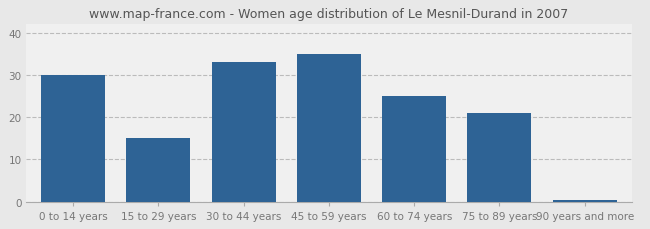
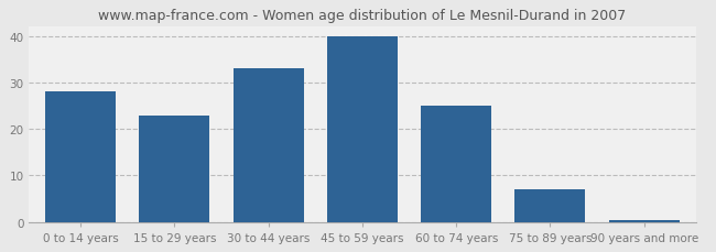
0 to 14 years: 30.0 -> 28.0
15 to 29 years: 15.0 -> 23.0
45 to 59 years: 35.0 -> 40.0
75 to 89 years: 21.0 -> 7.0
